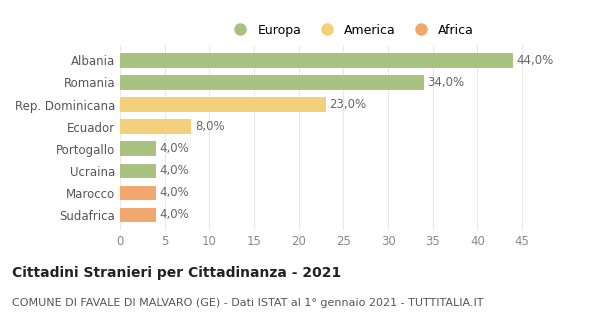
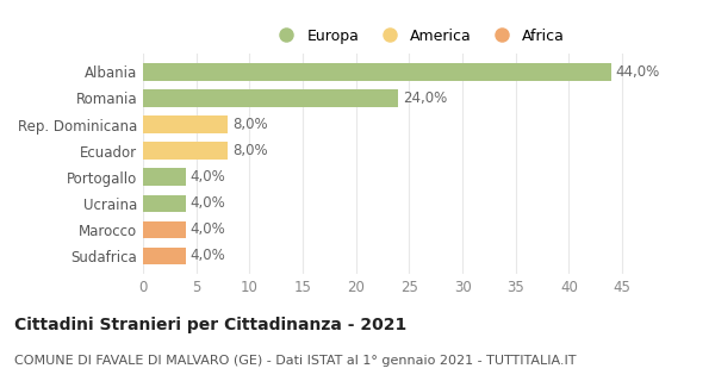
Romania: 34,0% -> 24,0%
Rep. Dominicana: 23,0% -> 8,0%
